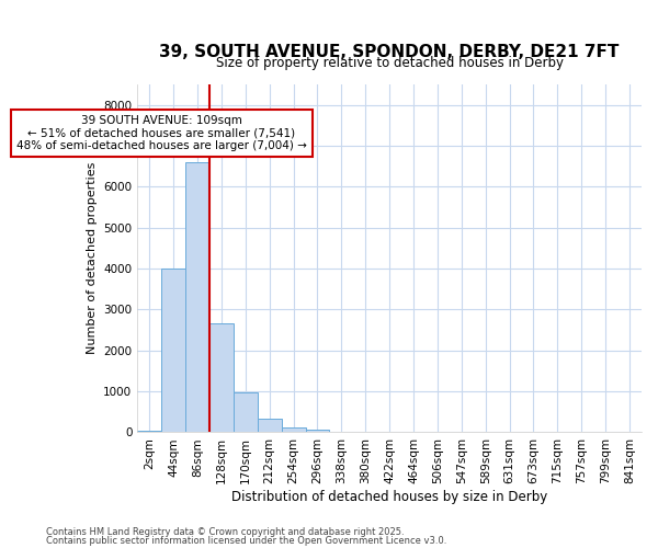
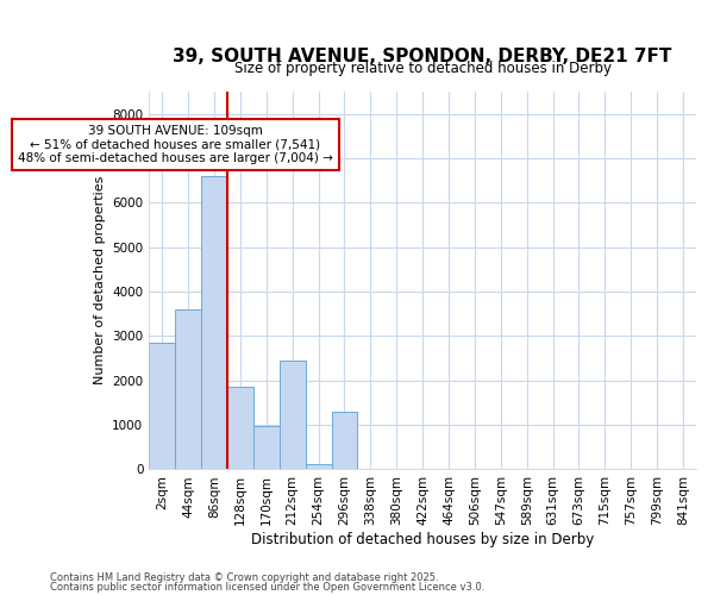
2sqm: 50 -> 2850
44sqm: 4000 -> 3600
128sqm: 2650 -> 1850
212sqm: 320 -> 2450
296sqm: 60 -> 1300
